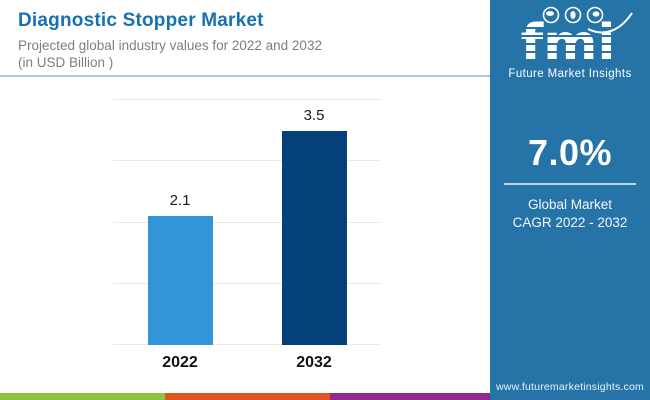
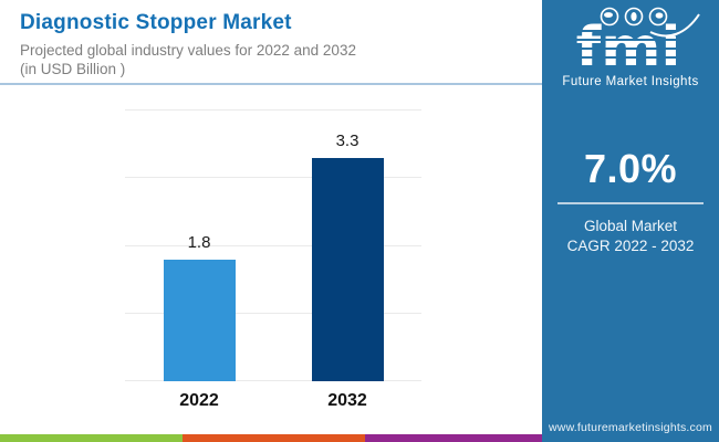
2022: 2.1 -> 1.8
2032: 3.5 -> 3.3
